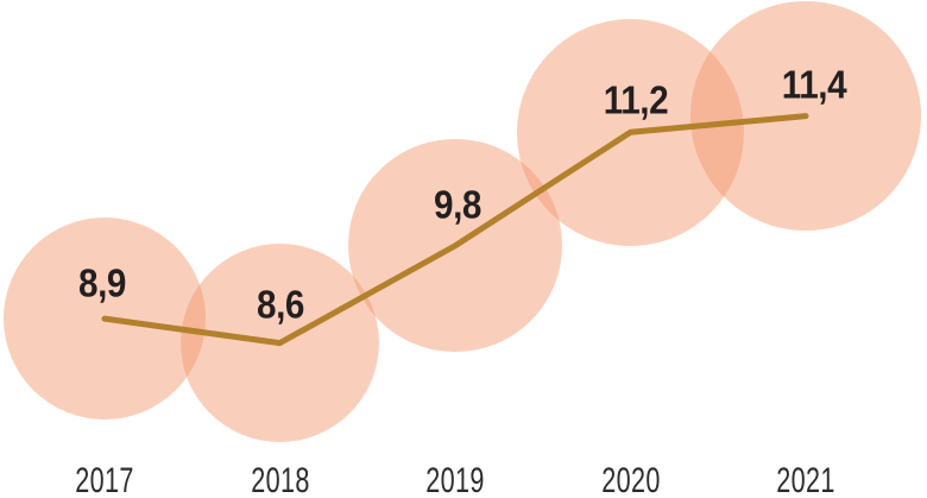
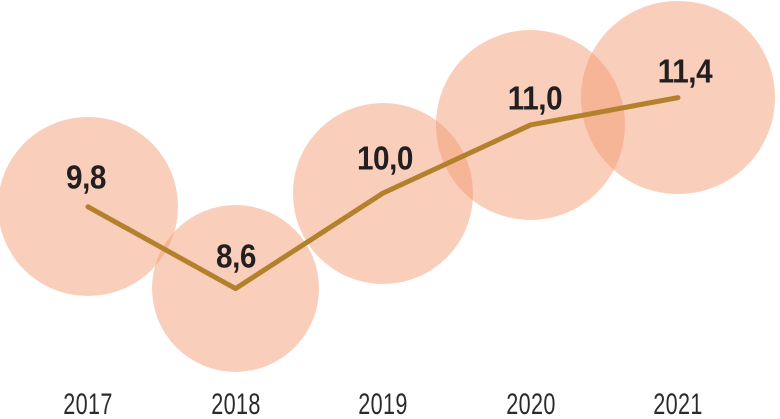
2017: 8,9 -> 9,8
2019: 9,8 -> 10,0
2020: 11,2 -> 11,0
